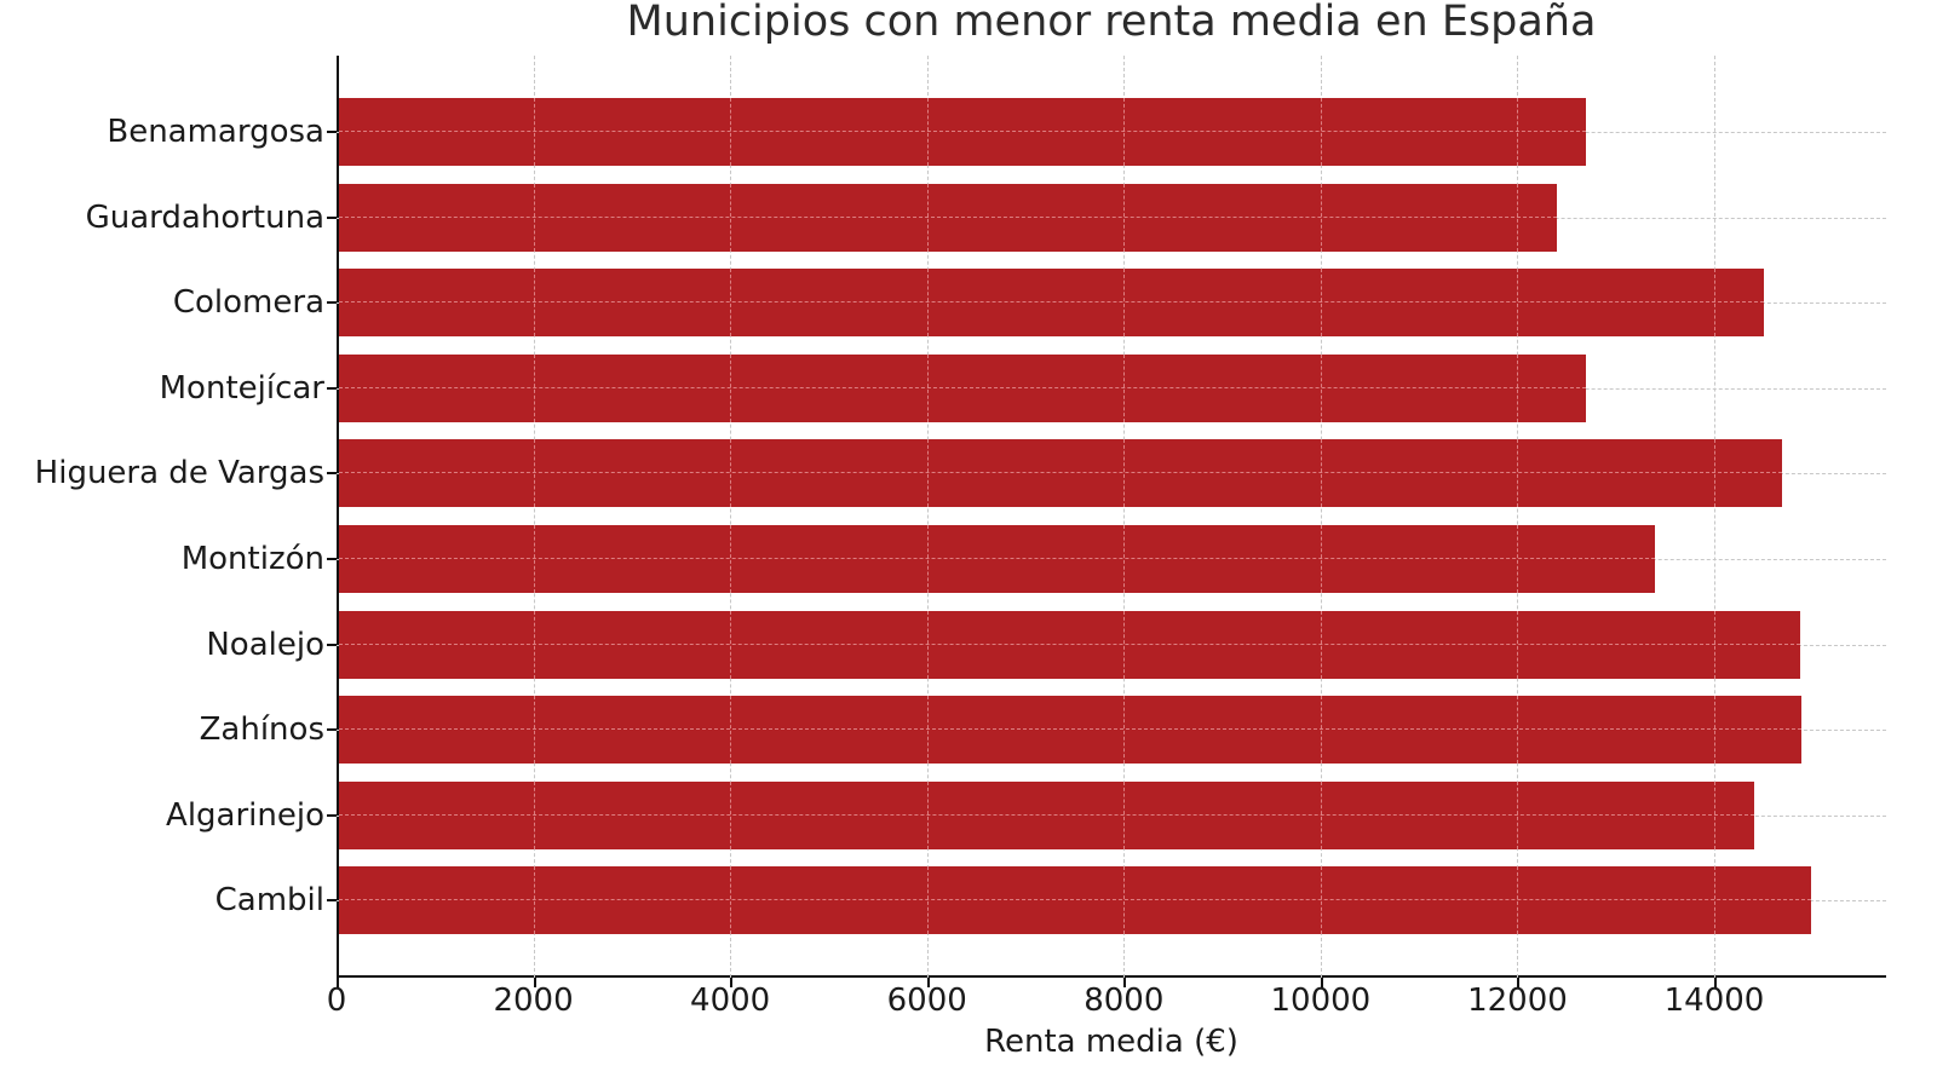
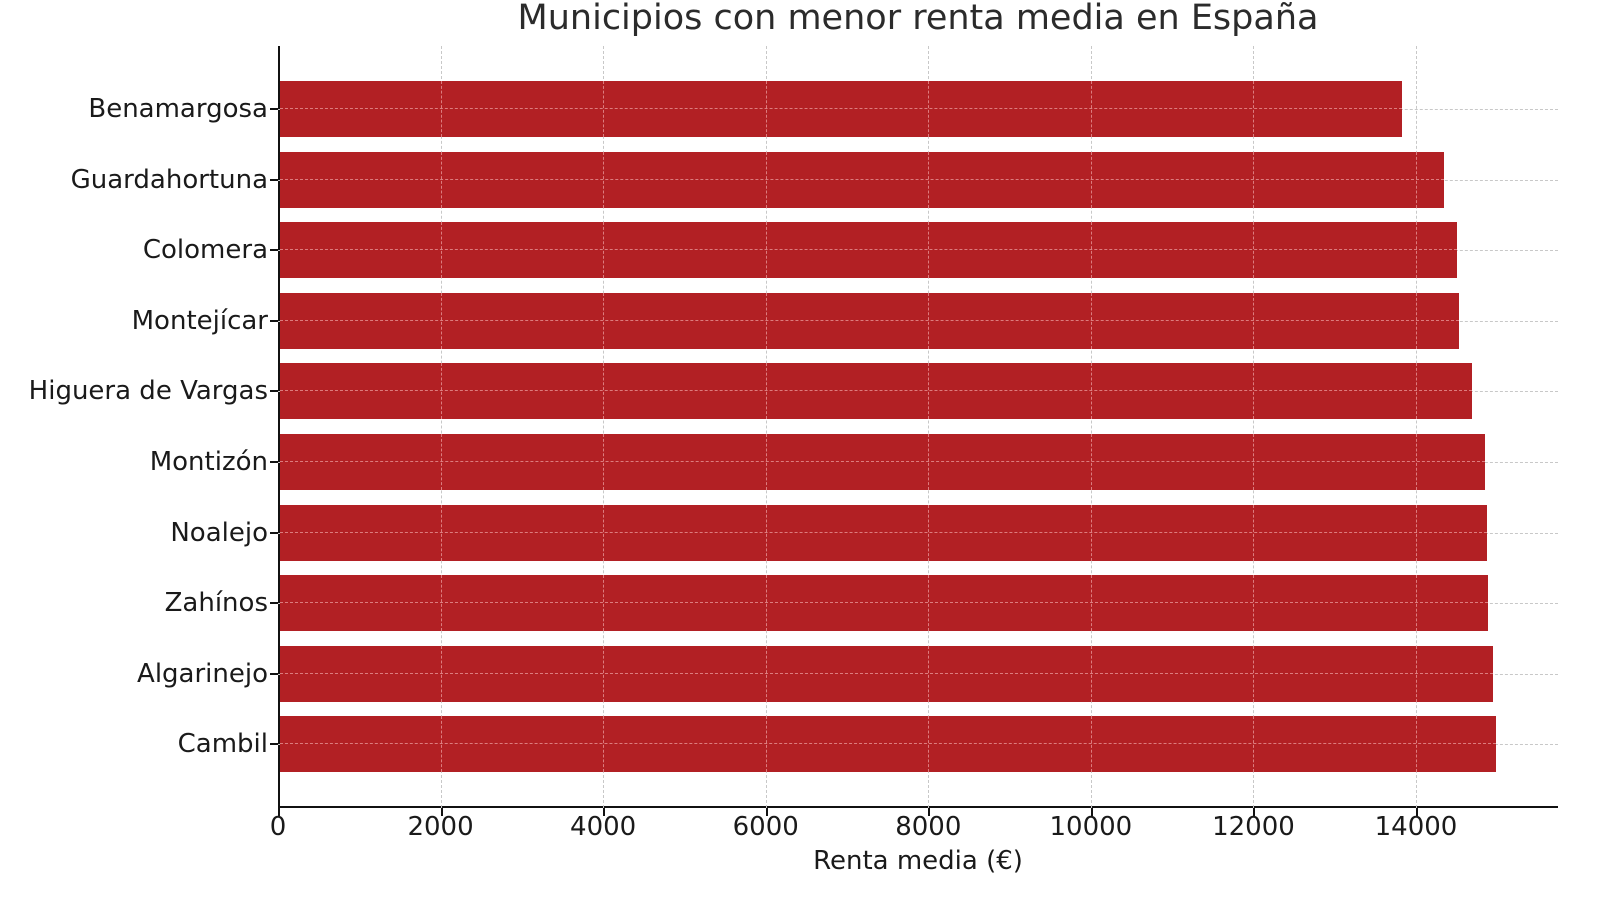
Benamargosa: 12700 -> 13800
Guardahortuna: 12400 -> 14300
Montejícar: 12700 -> 14500
Montizón: 13400 -> 14800
Algarinejo: 14400 -> 15000
